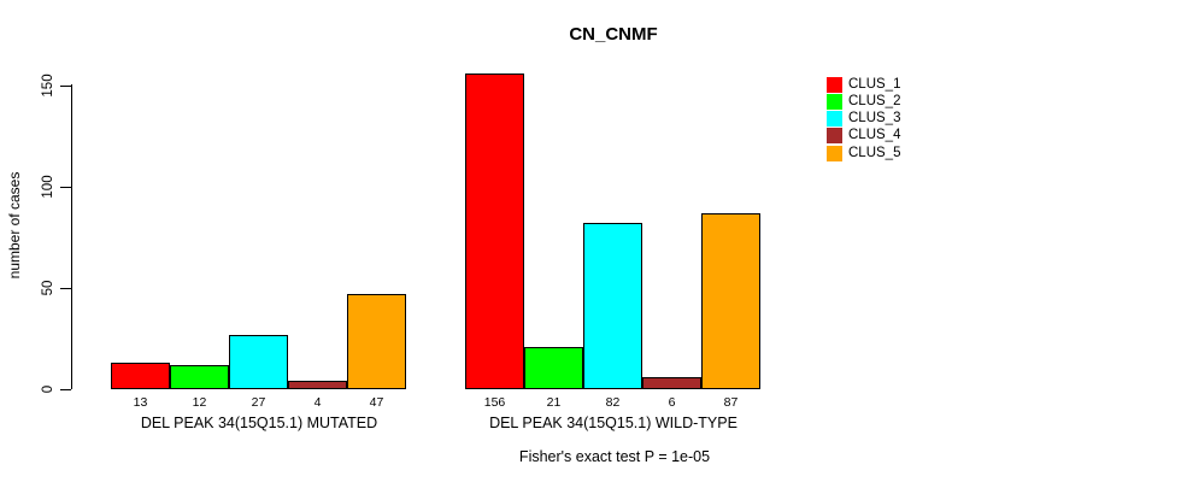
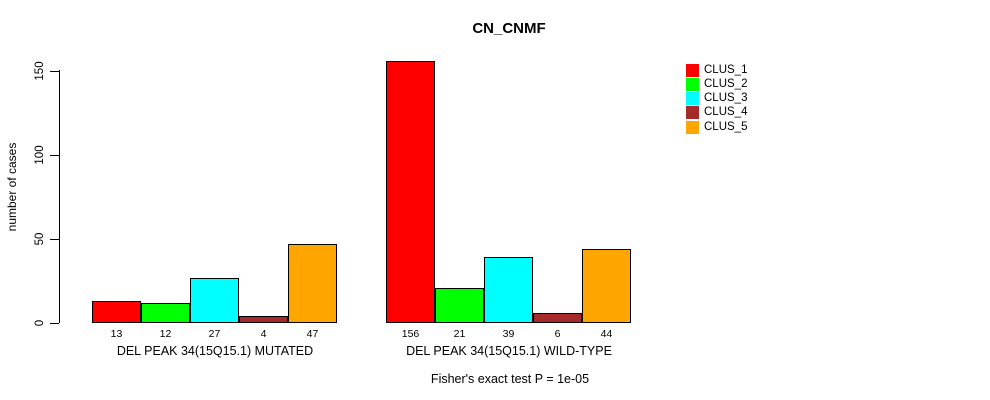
CLUS_3/DEL PEAK 34(15Q15.1) WILD-TYPE: 82 -> 39
CLUS_5/DEL PEAK 34(15Q15.1) WILD-TYPE: 87 -> 44
